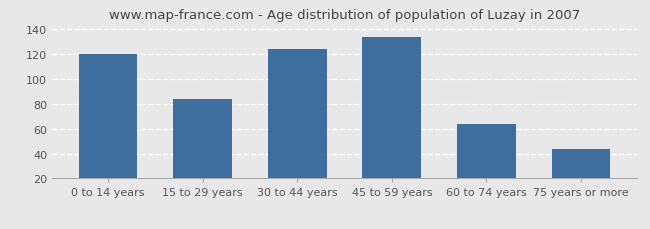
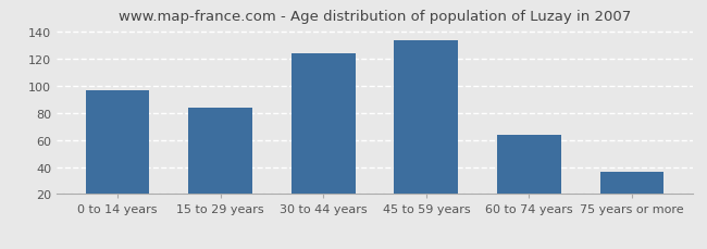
0 to 14 years: 120 -> 97
75 years or more: 44 -> 36
